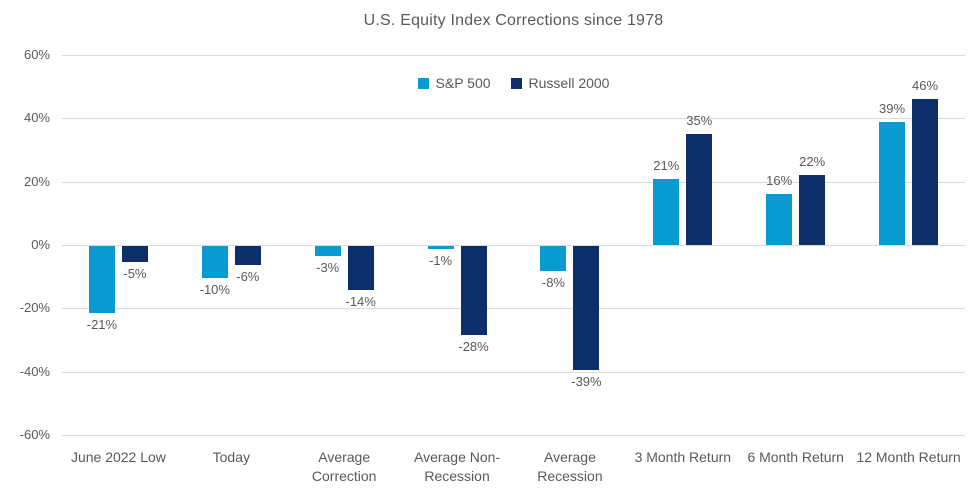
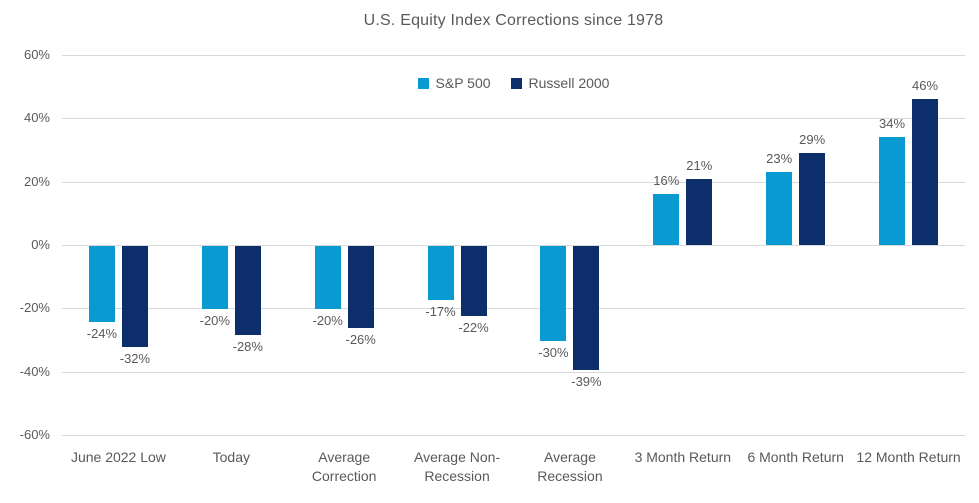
S&P 500/June 2022 Low: -21% -> -24%
Russell 2000/June 2022 Low: -5% -> -32%
S&P 500/Today: -10% -> -20%
Russell 2000/Today: -6% -> -28%
S&P 500/Average Correction: -3% -> -20%
Russell 2000/Average Correction: -14% -> -26%
S&P 500/Average Non-Recession: -1% -> -17%
Russell 2000/Average Non-Recession: -28% -> -22%
S&P 500/Average Recession: -8% -> -30%
S&P 500/3 Month Return: 21% -> 16%
Russell 2000/3 Month Return: 35% -> 21%
S&P 500/6 Month Return: 16% -> 23%
Russell 2000/6 Month Return: 22% -> 29%
S&P 500/12 Month Return: 39% -> 34%
